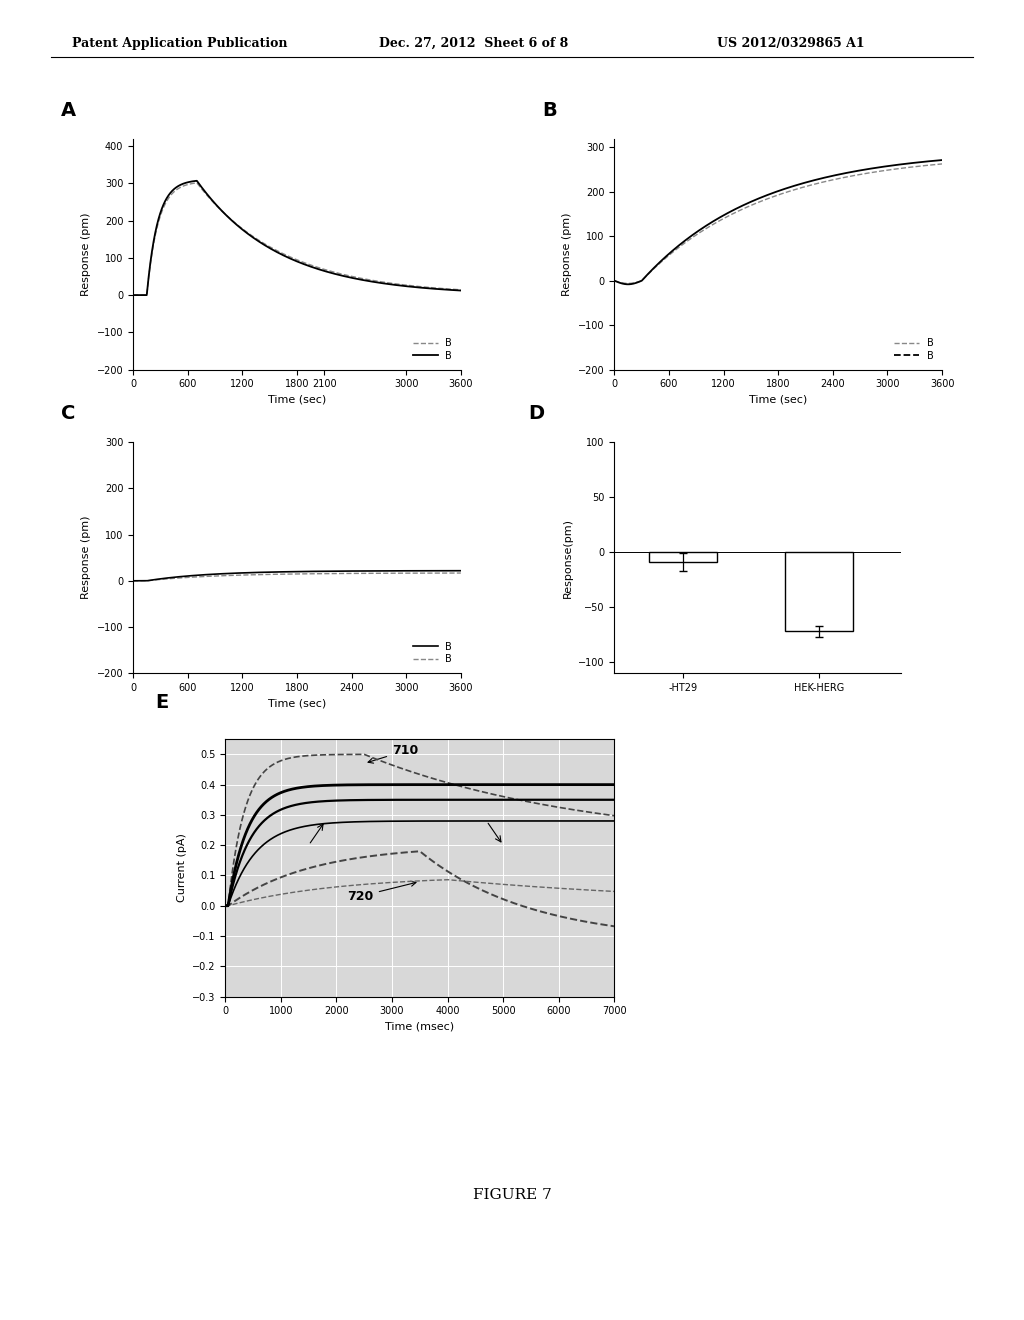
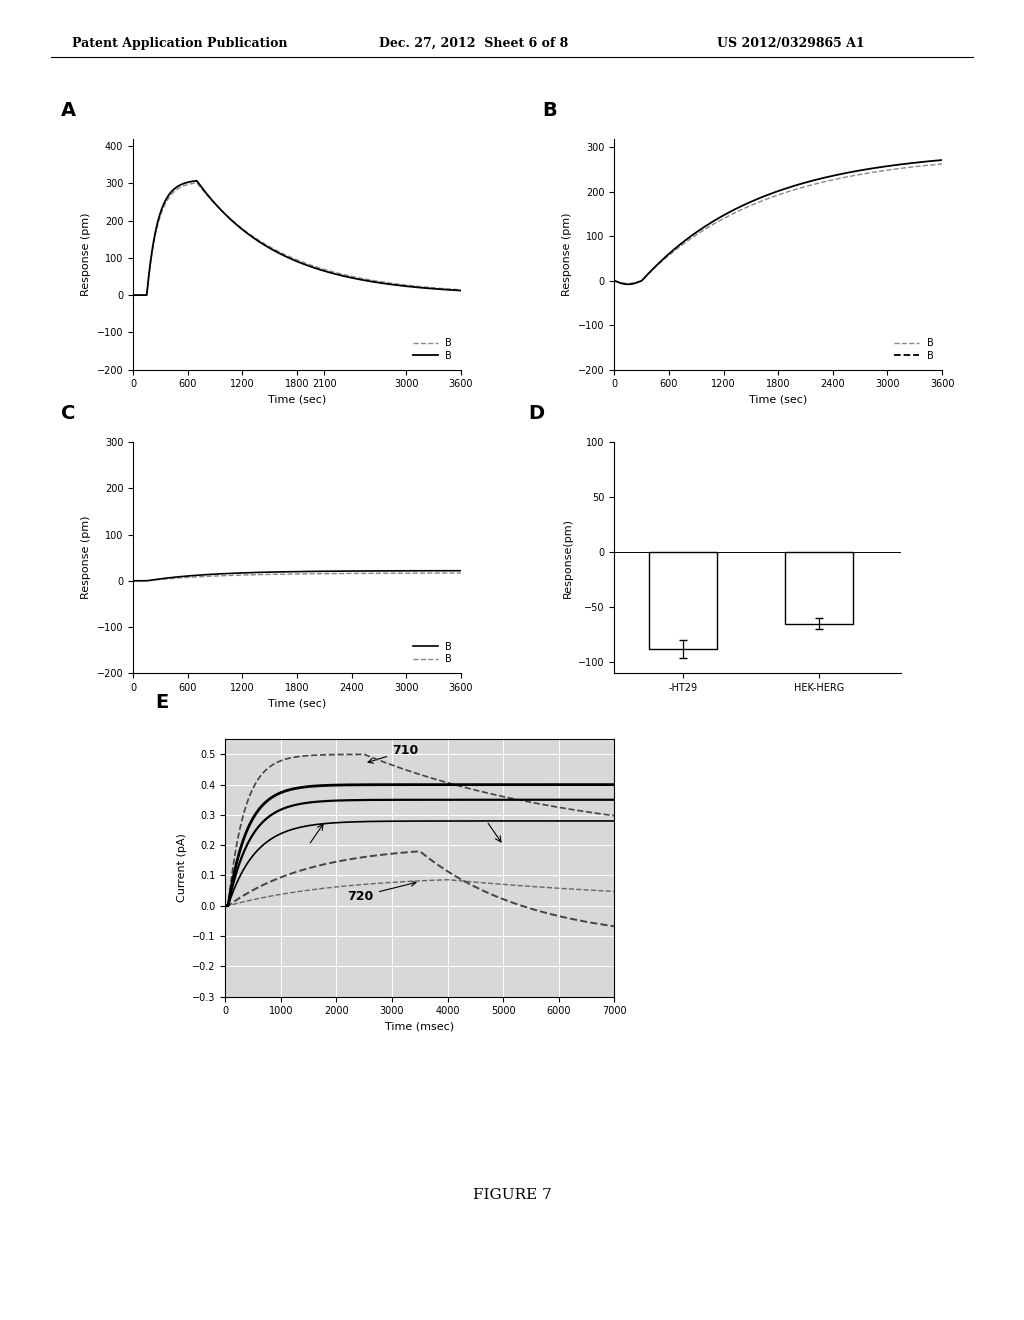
-HT29: -9 -> -88
HEK-HERG: -72 -> -65
